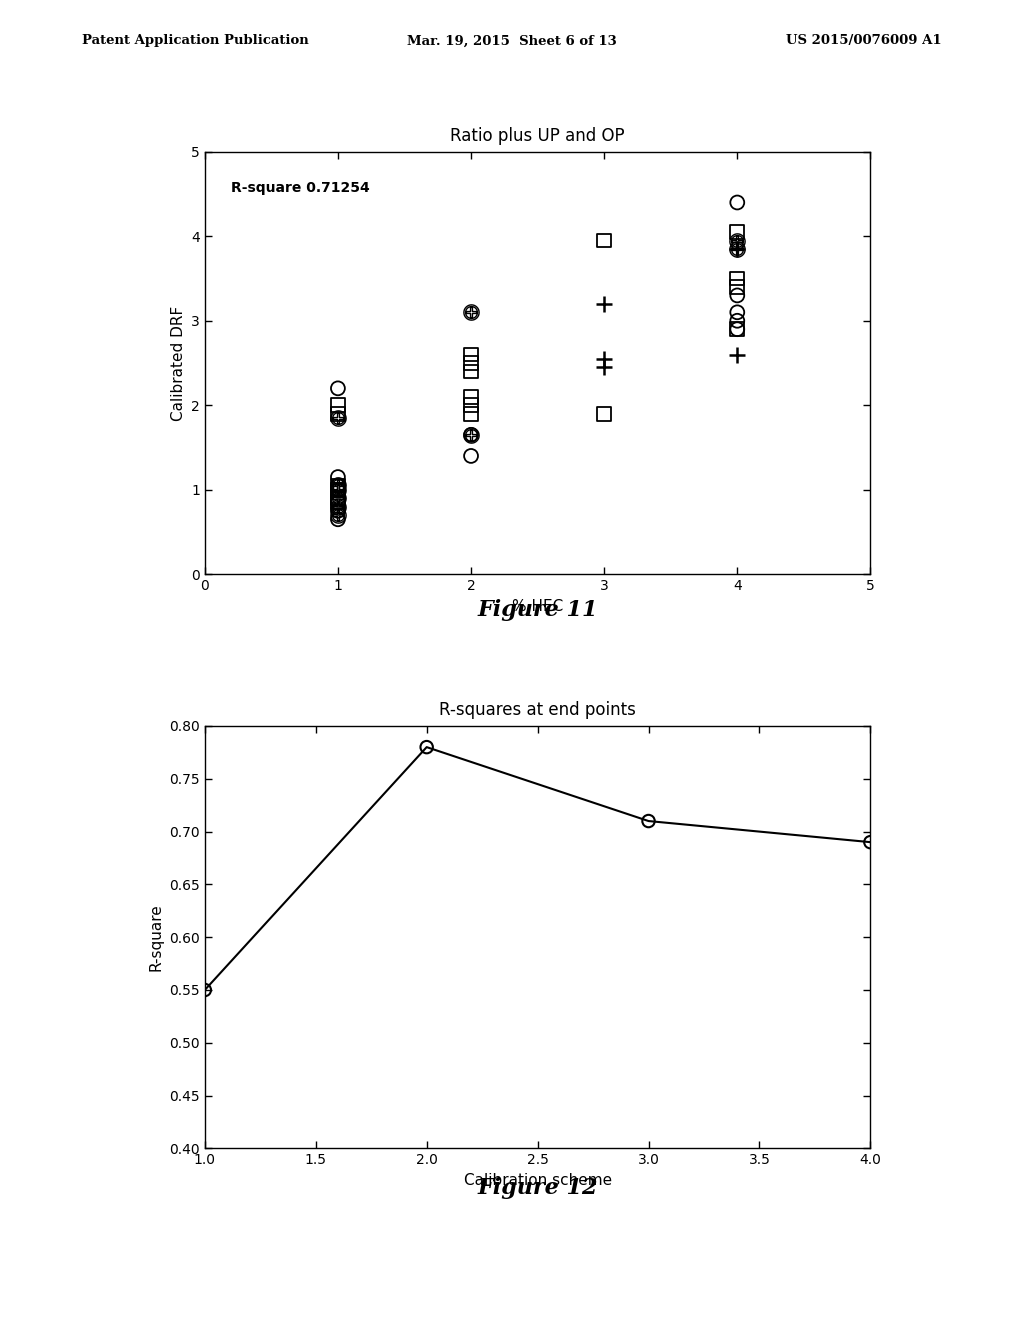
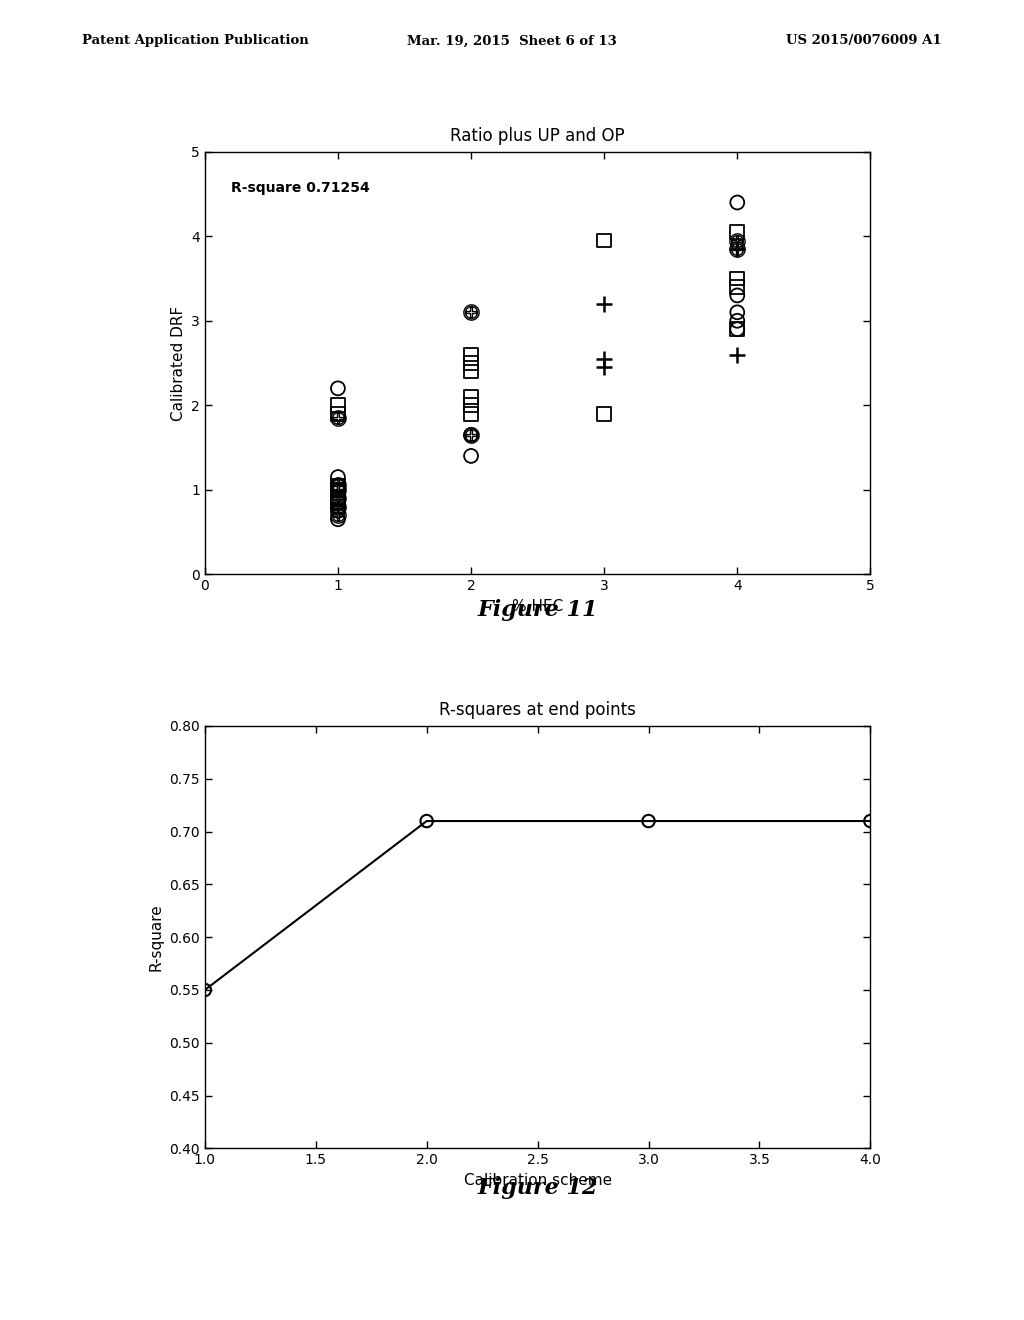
R-squares at end points/2.0: 0.78 -> 0.71
R-squares at end points/4.0: 0.69 -> 0.71
